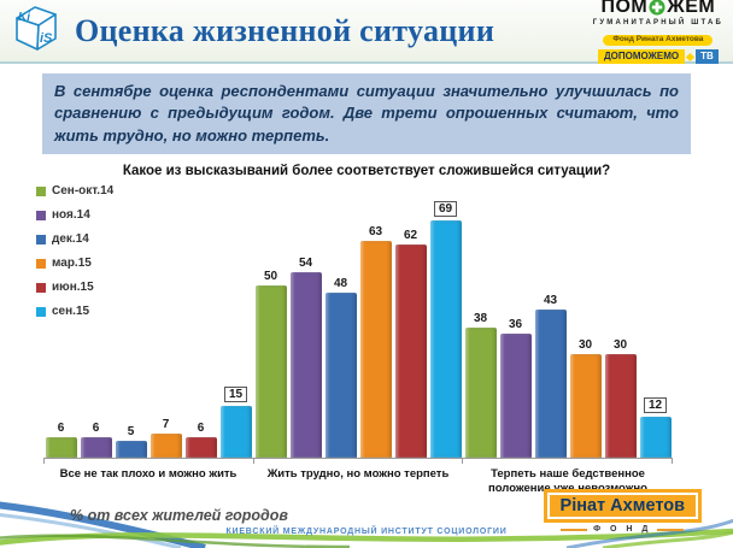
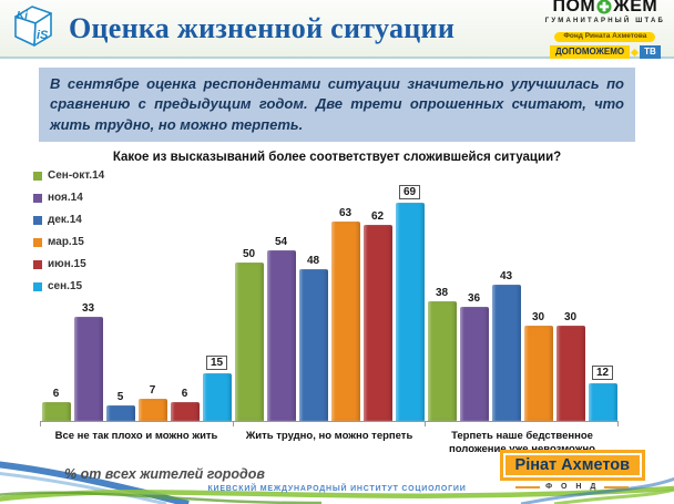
ноя.14/Все не так плохо и можно жить: 6 -> 33
